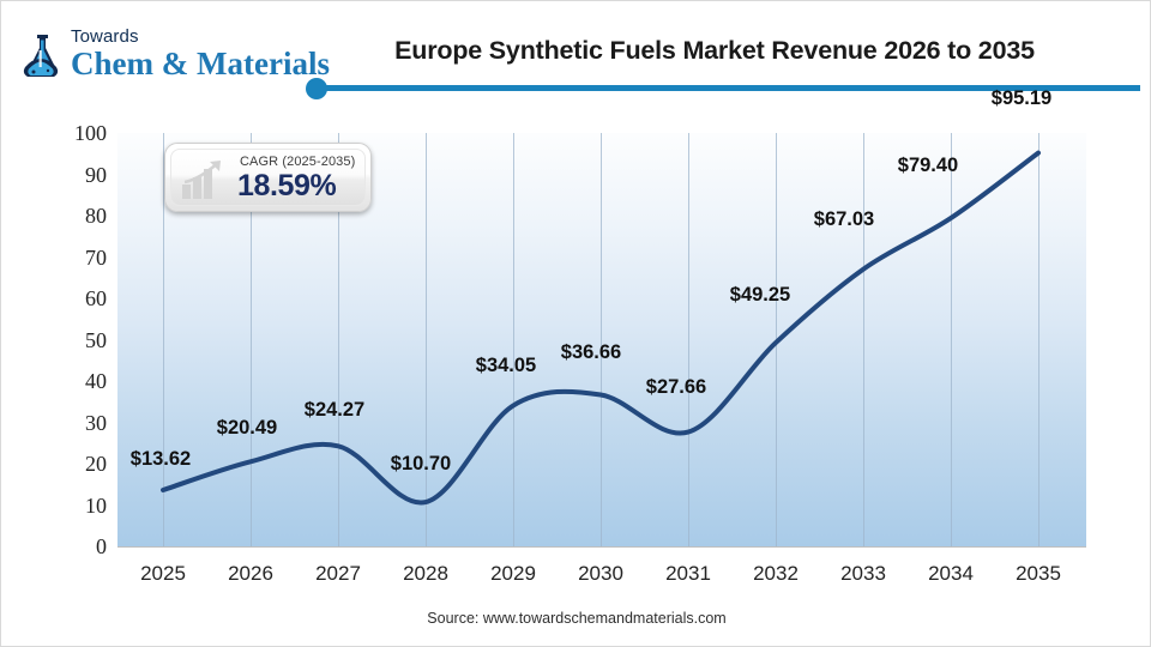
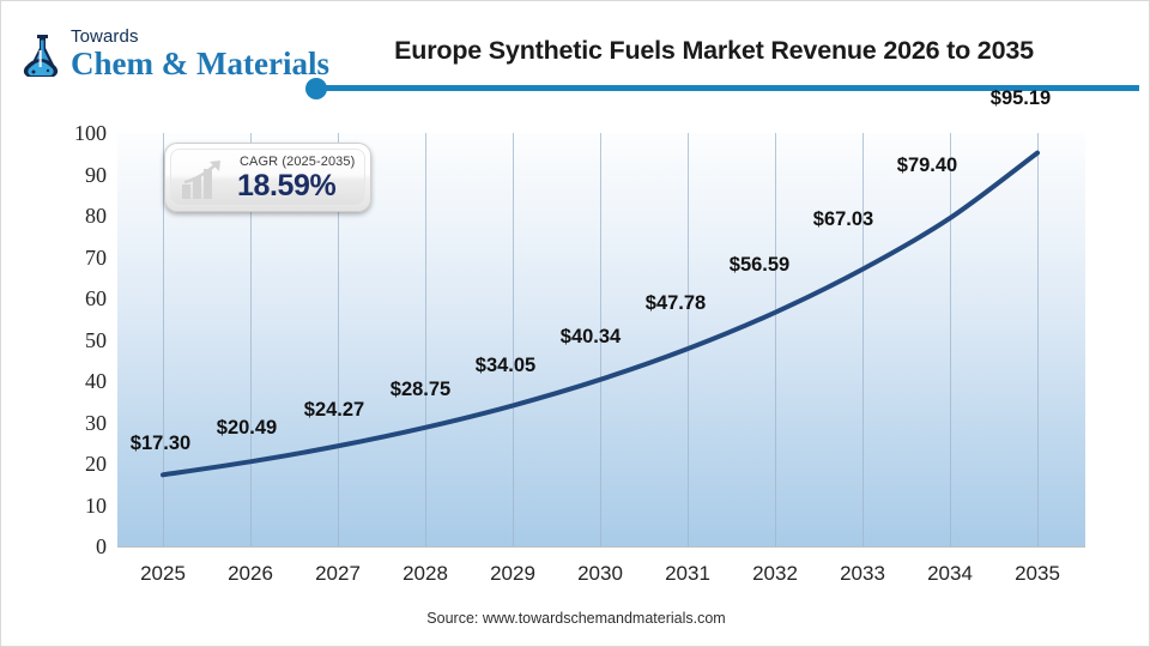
2025: $13.62 -> $17.30
2028: $10.70 -> $28.75
2030: $36.66 -> $40.34
2031: $27.66 -> $47.78
2032: $49.25 -> $56.59
